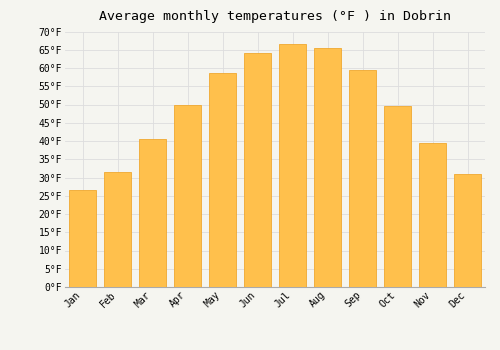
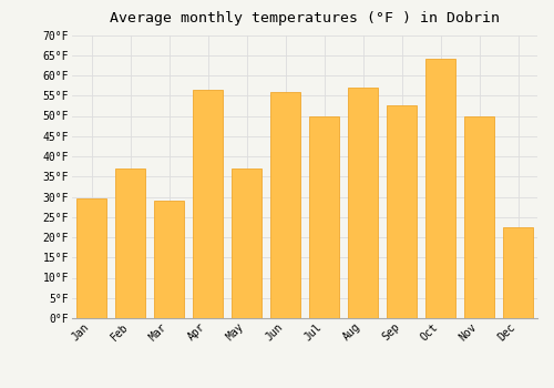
Jan: 26.5°F -> 29.5°F
Feb: 31.5°F -> 37.0°F
Mar: 40.5°F -> 29.0°F
Apr: 50.0°F -> 56.5°F
May: 58.5°F -> 37.0°F
Jun: 64.0°F -> 56.0°F
Jul: 66.5°F -> 50.0°F
Aug: 65.5°F -> 57.0°F
Sep: 59.5°F -> 52.5°F
Oct: 49.5°F -> 64.0°F
Nov: 39.5°F -> 50.0°F
Dec: 31.0°F -> 22.5°F
